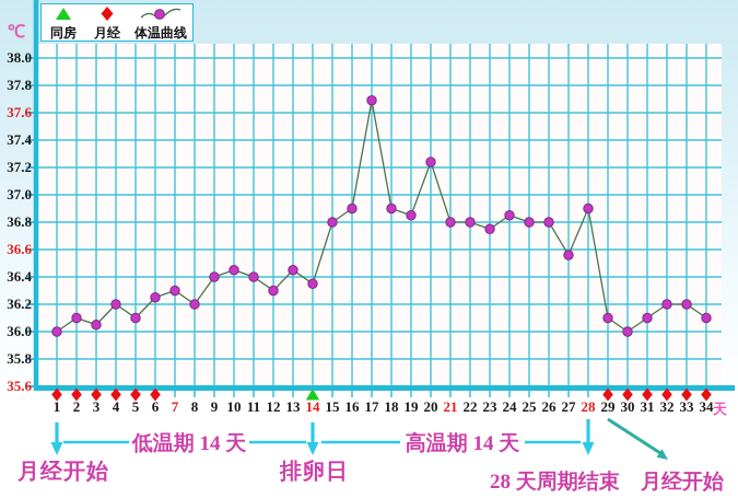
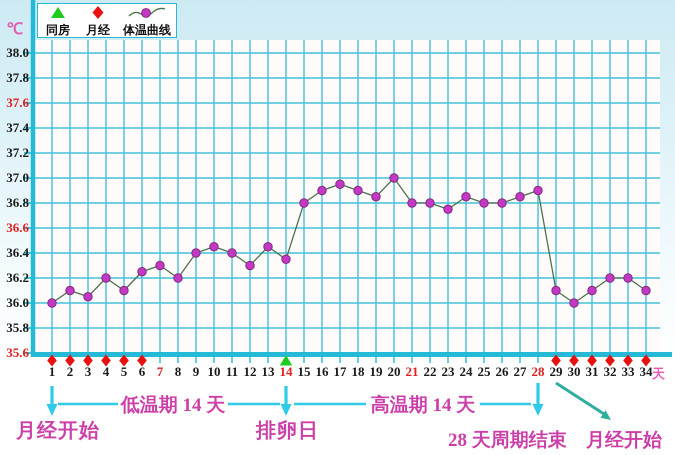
17: 37.69 -> 36.95
20: 37.24 -> 37.00
27: 36.56 -> 36.85
